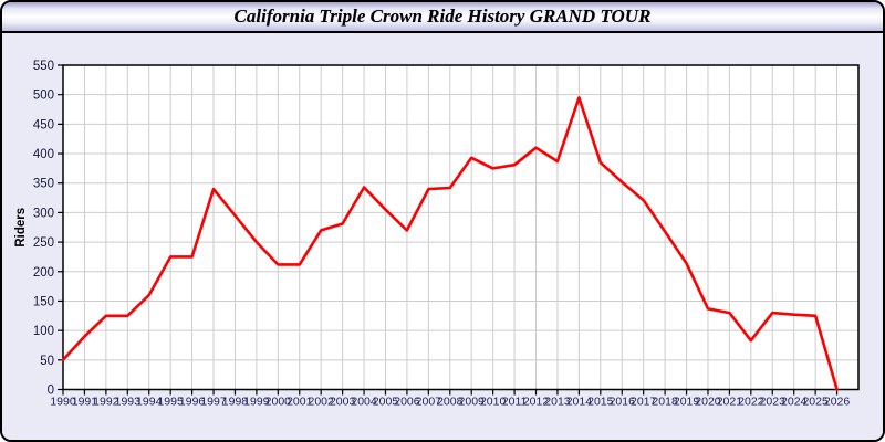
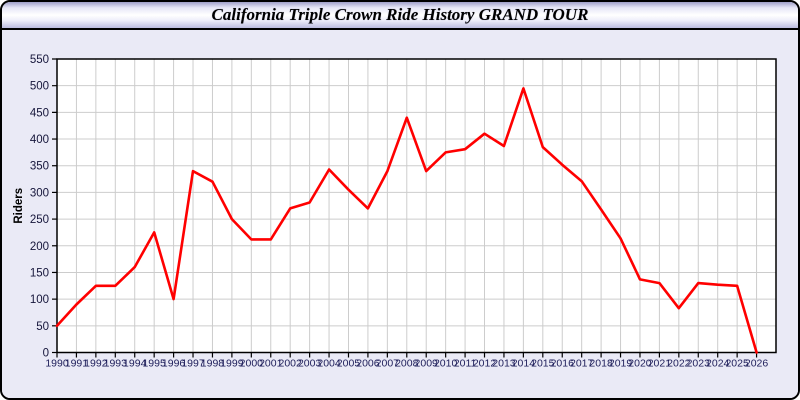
1996: 220 -> 100
1998: 300 -> 320
2008: 340 -> 440
2009: 390 -> 340
